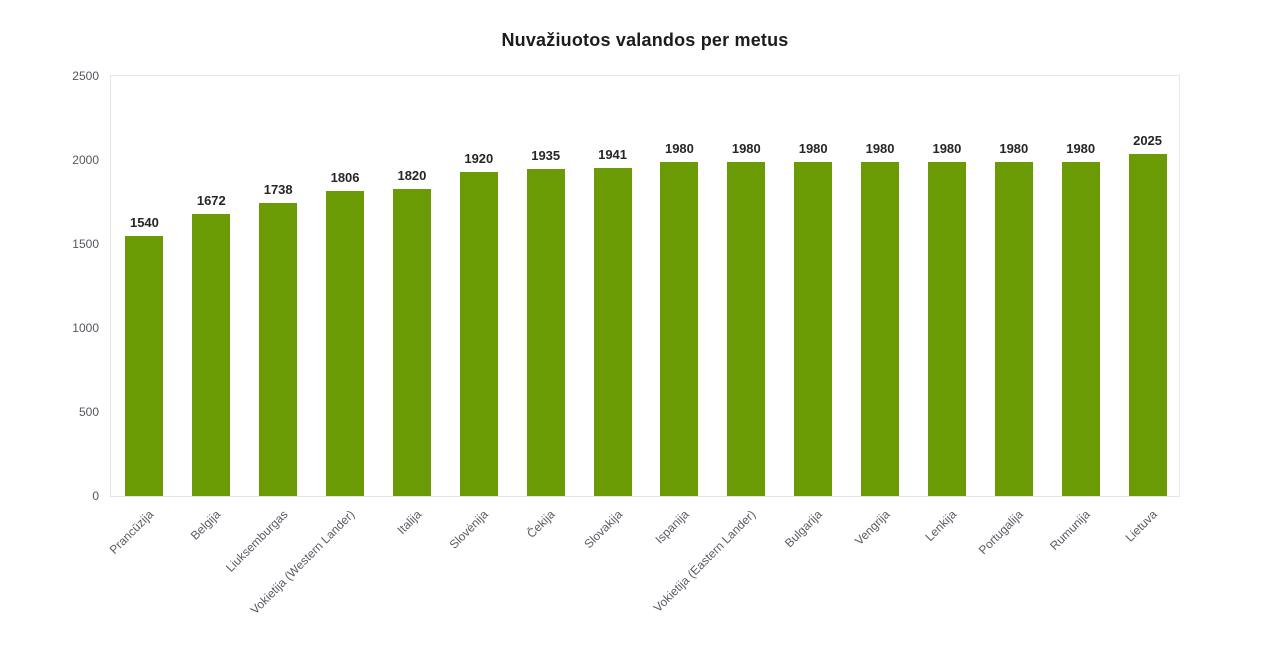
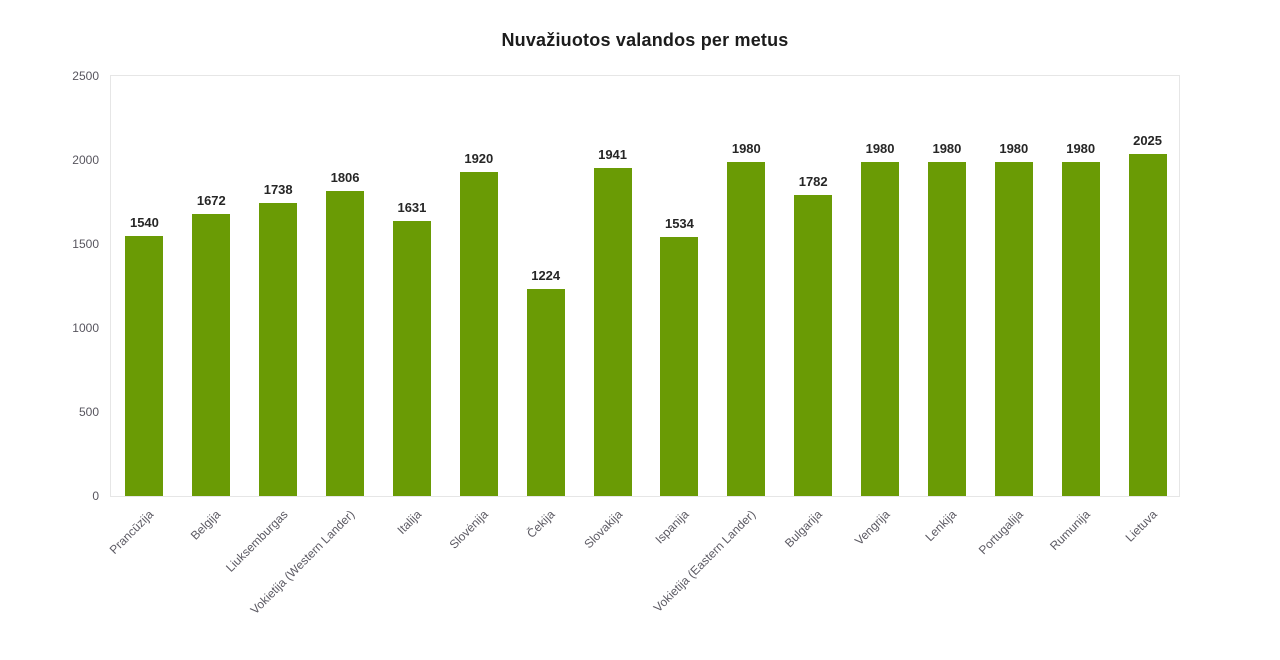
Italija: 1820 -> 1631
Čekija: 1935 -> 1224
Ispanija: 1980 -> 1534
Bulgarija: 1980 -> 1782
